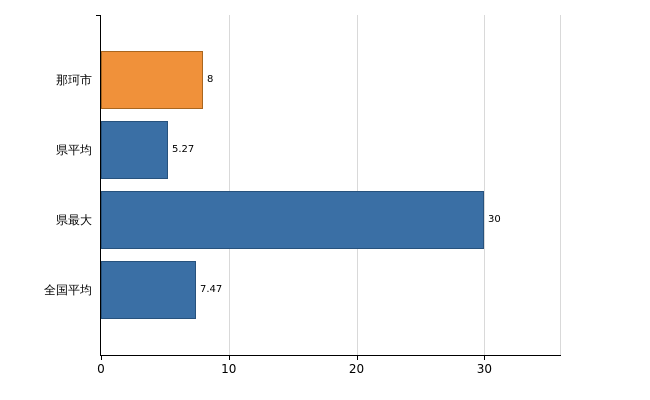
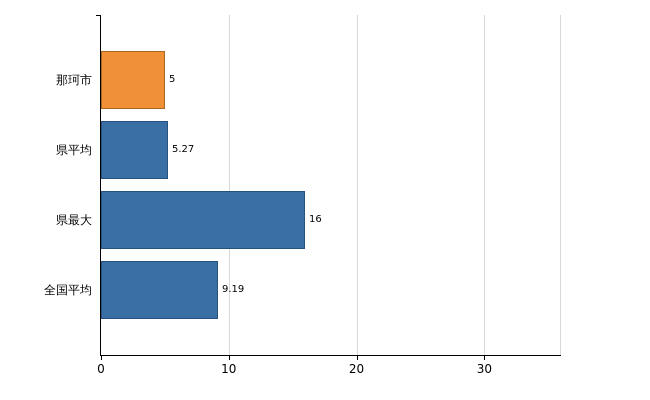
那珂市: 8 -> 5
県最大: 30 -> 16
全国平均: 7.47 -> 9.19
